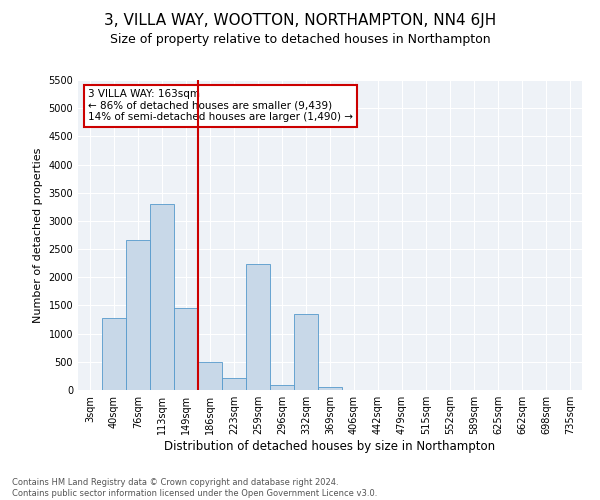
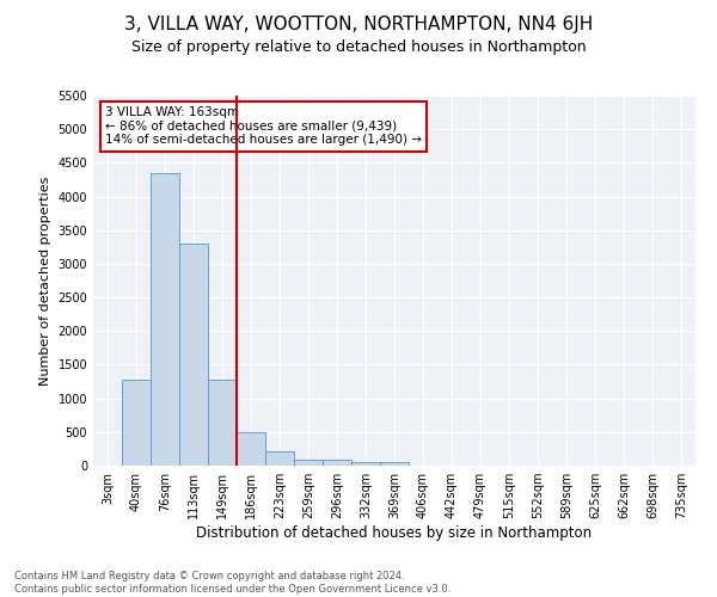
76sqm: 2660 -> 4350
149sqm: 1460 -> 1270
259sqm: 2240 -> 100
332sqm: 1340 -> 50
